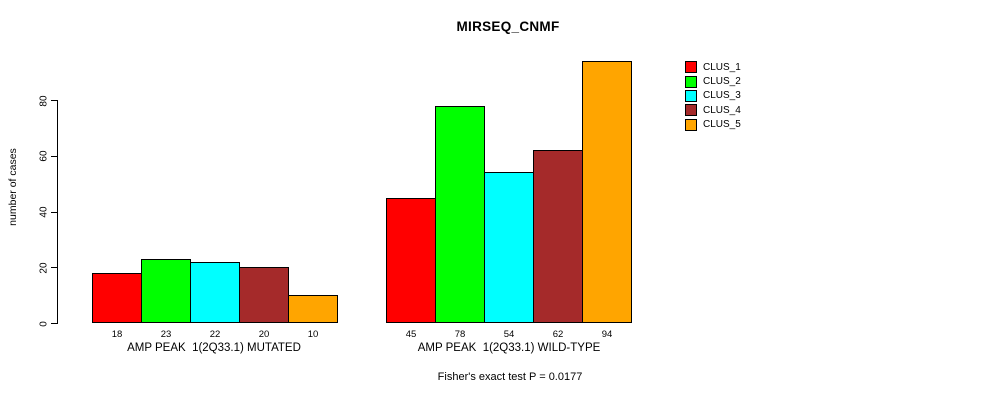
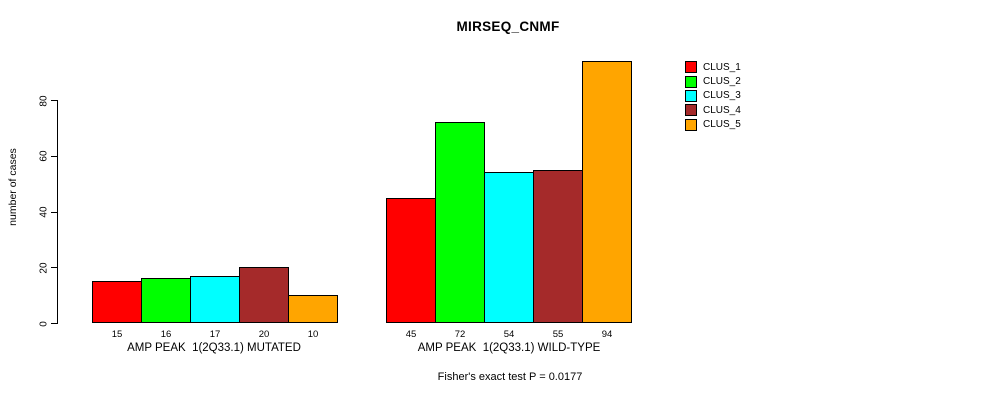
CLUS_1/AMP PEAK 1(2Q33.1) MUTATED: 18 -> 15
CLUS_2/AMP PEAK 1(2Q33.1) MUTATED: 23 -> 16
CLUS_3/AMP PEAK 1(2Q33.1) MUTATED: 22 -> 17
CLUS_2/AMP PEAK 1(2Q33.1) WILD-TYPE: 78 -> 72
CLUS_4/AMP PEAK 1(2Q33.1) WILD-TYPE: 62 -> 55
